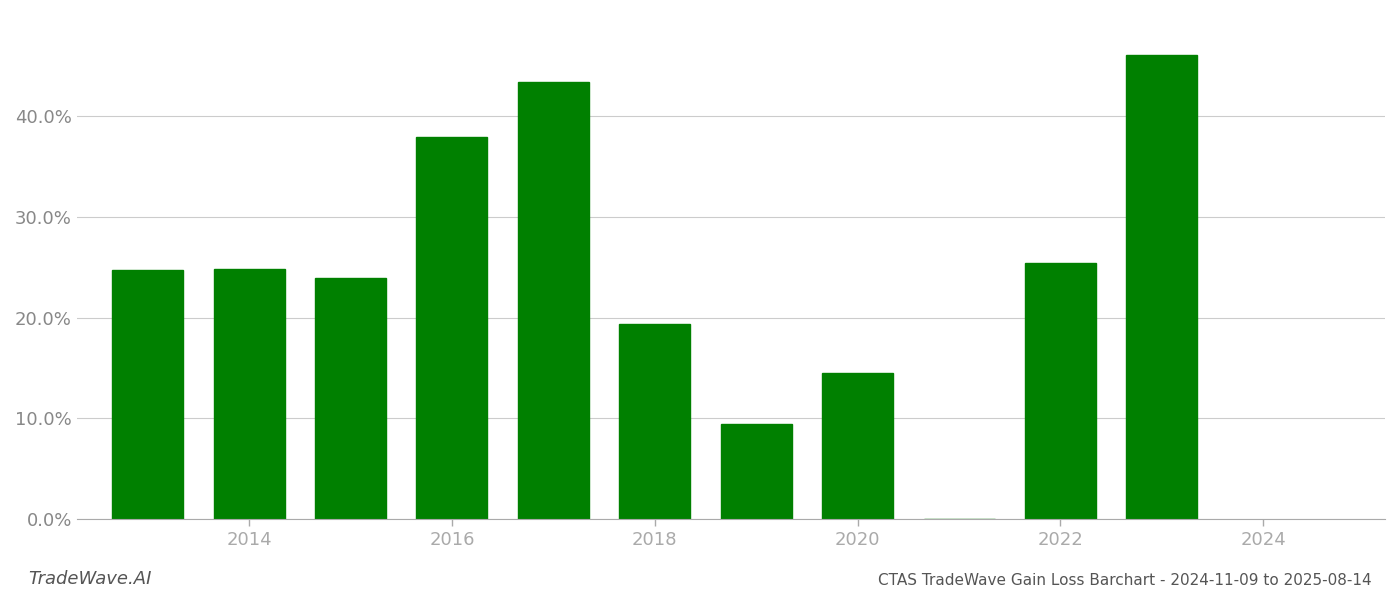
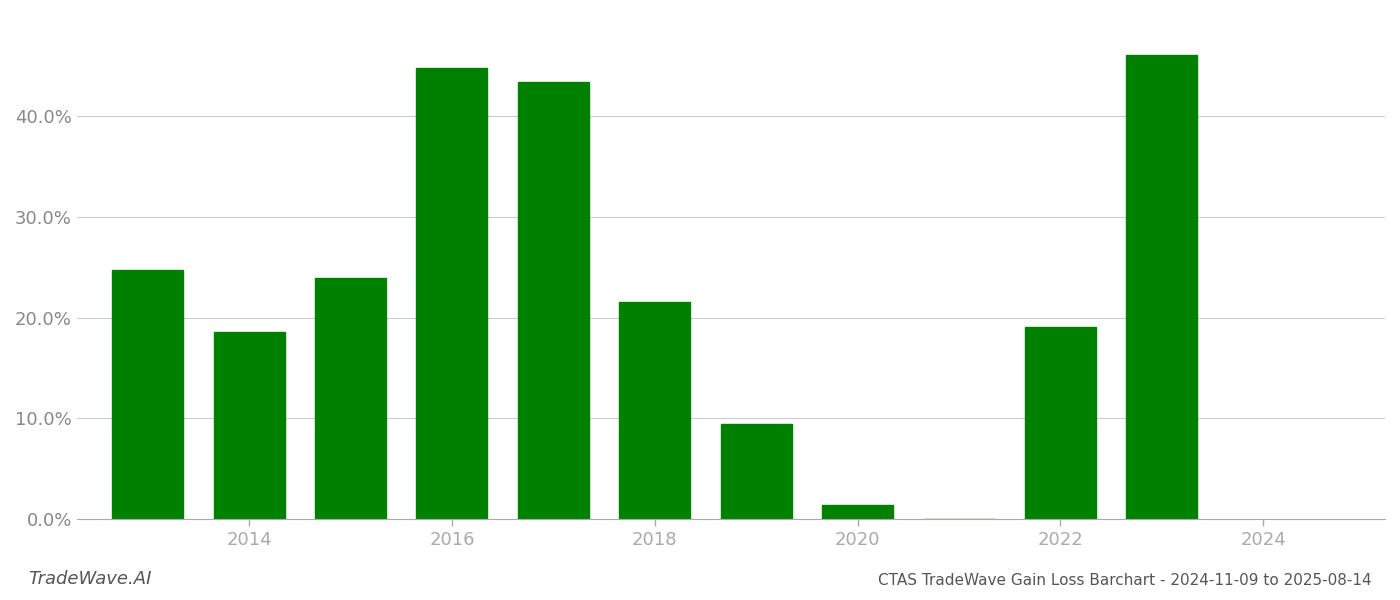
2014: 24.8% -> 18.6%
2016: 37.9% -> 44.7%
2018: 19.4% -> 21.5%
2020: 14.5% -> 1.4%
2022: 25.4% -> 19.1%
